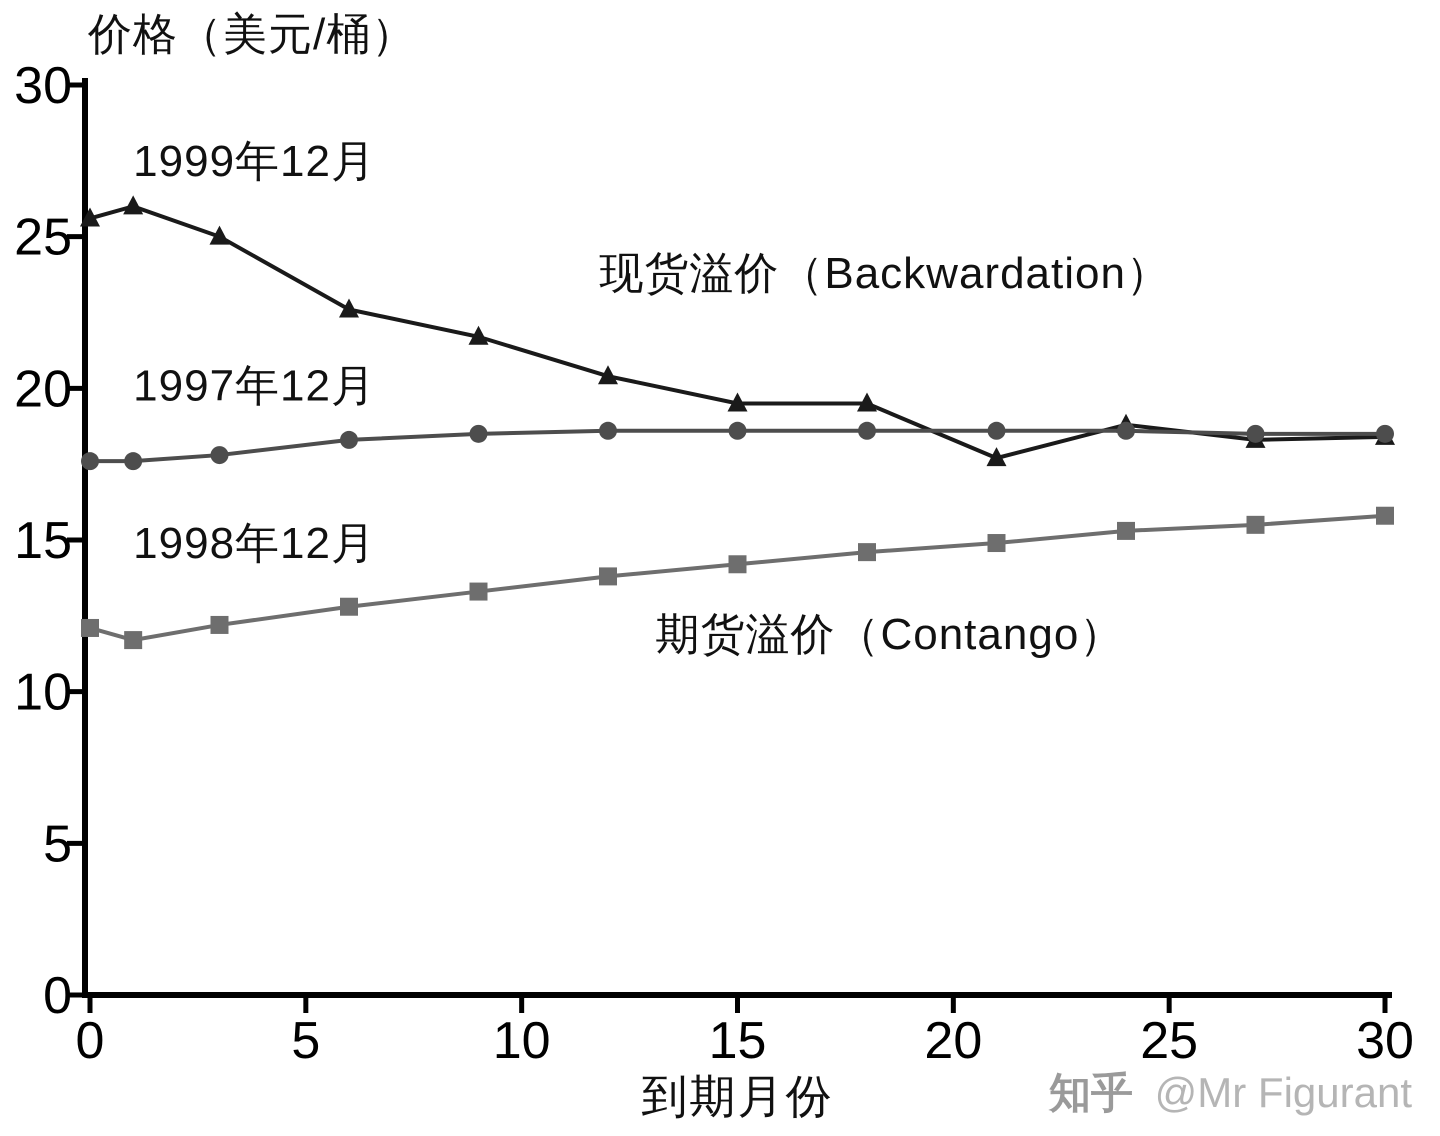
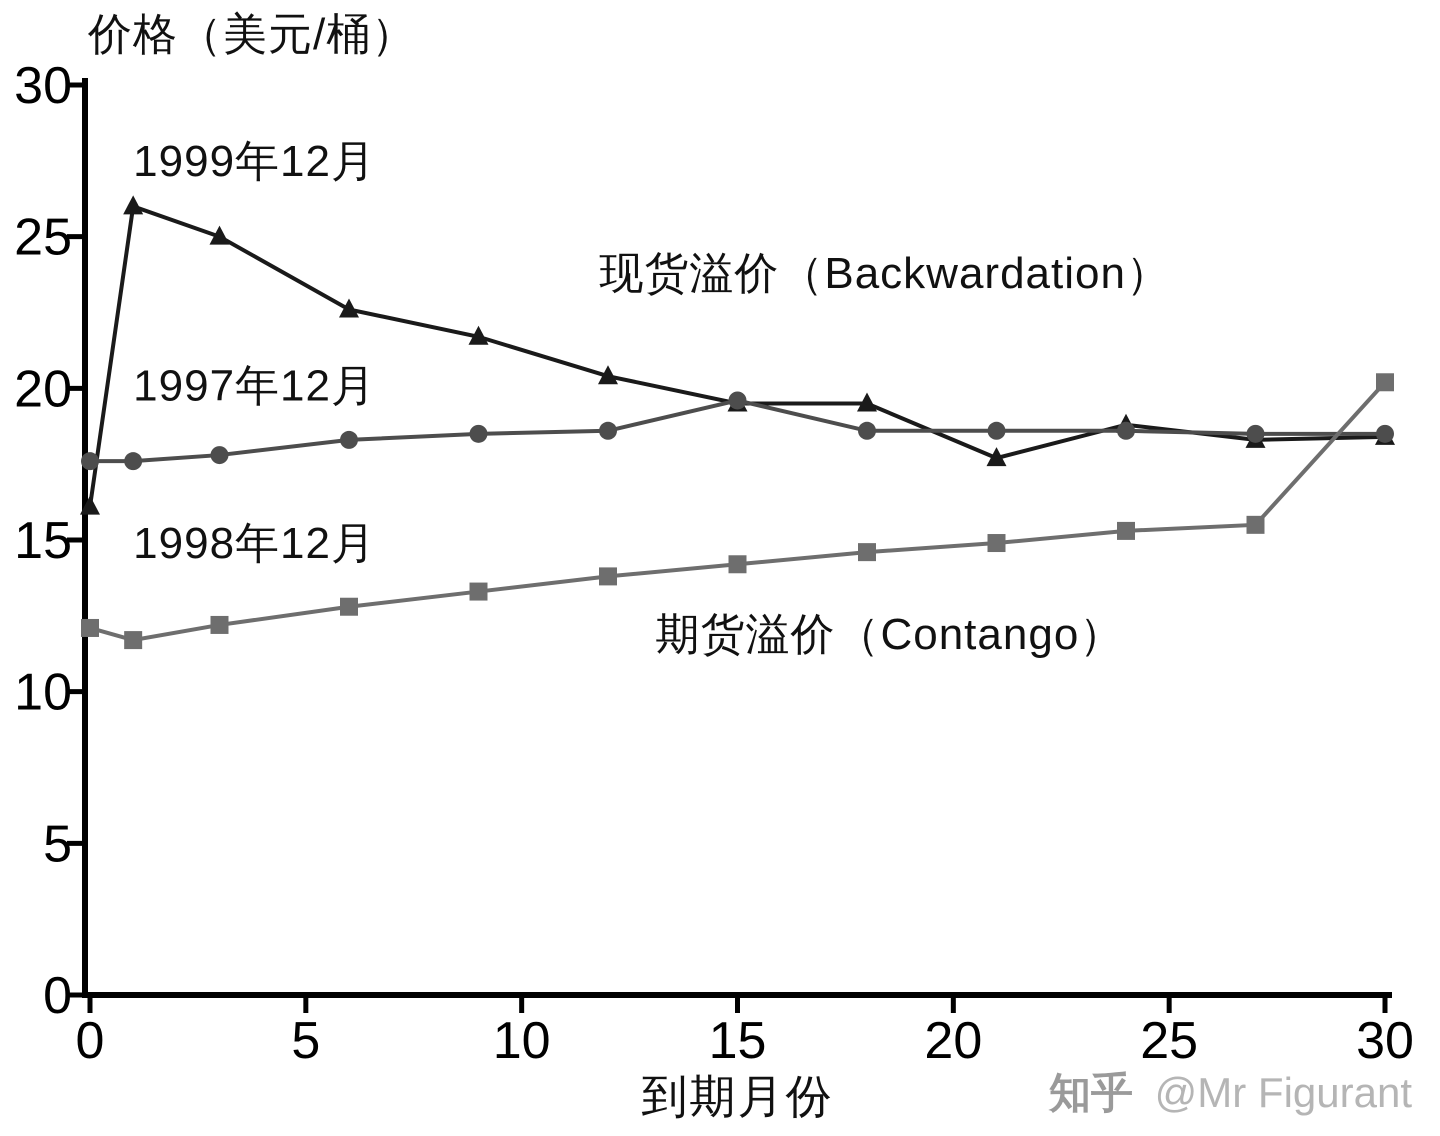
1999年12月/0: 25.6 -> 16.1
1997年12月/15: 18.6 -> 19.6
1998年12月/30: 15.8 -> 20.2
